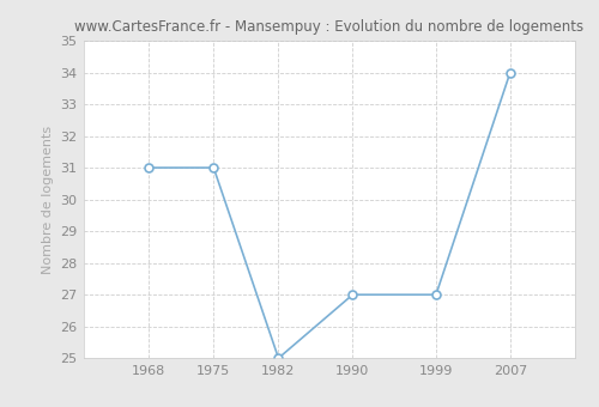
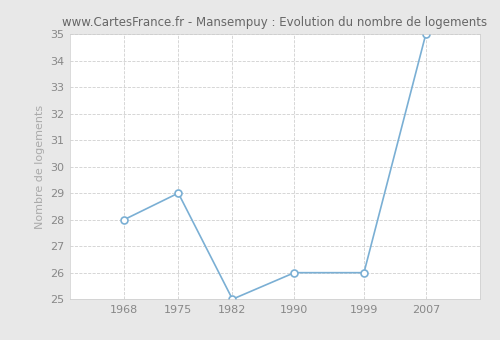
1968: 31 -> 28
1975: 31 -> 29
1990: 27 -> 26
1999: 27 -> 26
2007: 34 -> 35
